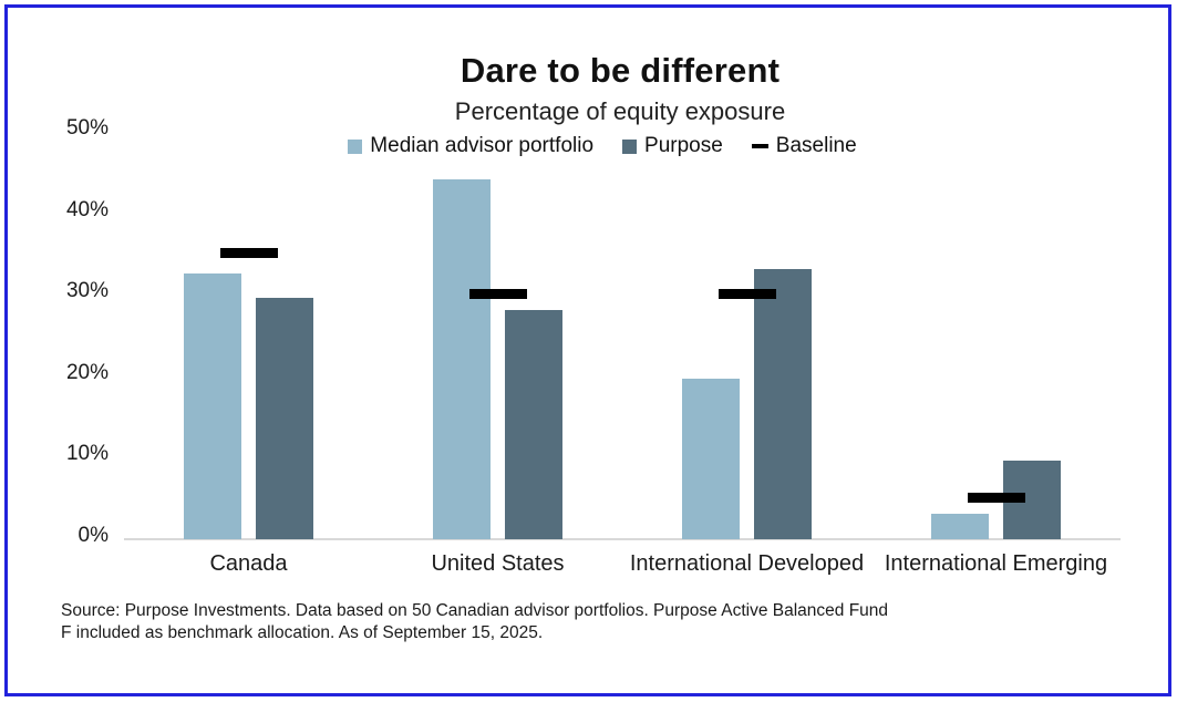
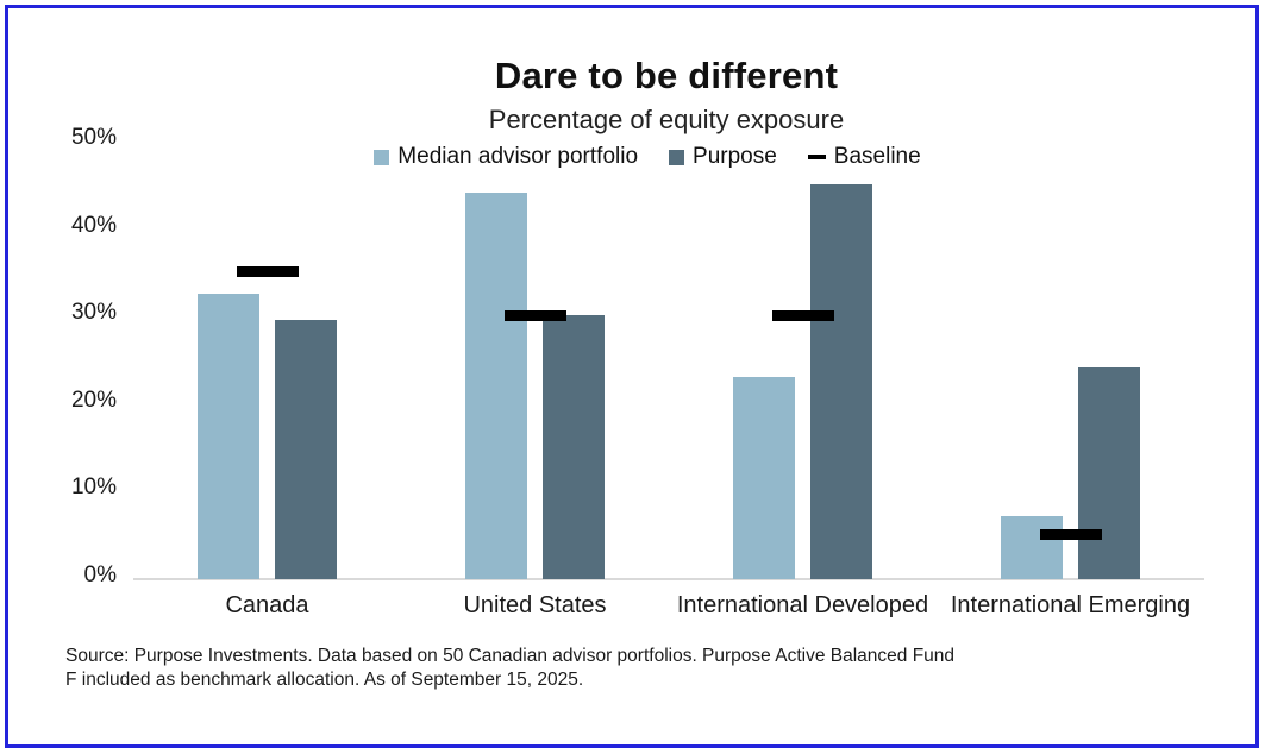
Purpose/United States: 28% -> 30%
Median advisor portfolio/International Developed: 20% -> 23%
Purpose/International Developed: 33% -> 45%
Median advisor portfolio/International Emerging: 3% -> 7%
Purpose/International Emerging: 10% -> 24%
